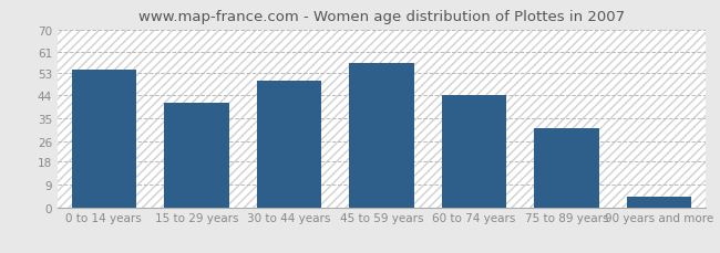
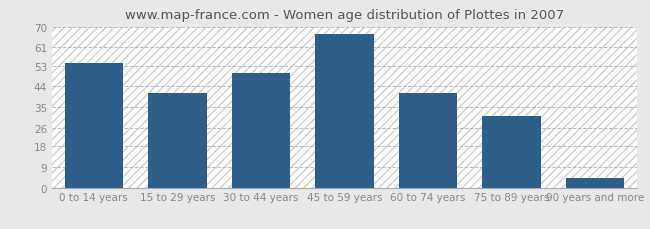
45 to 59 years: 57 -> 67
60 to 74 years: 44 -> 41
